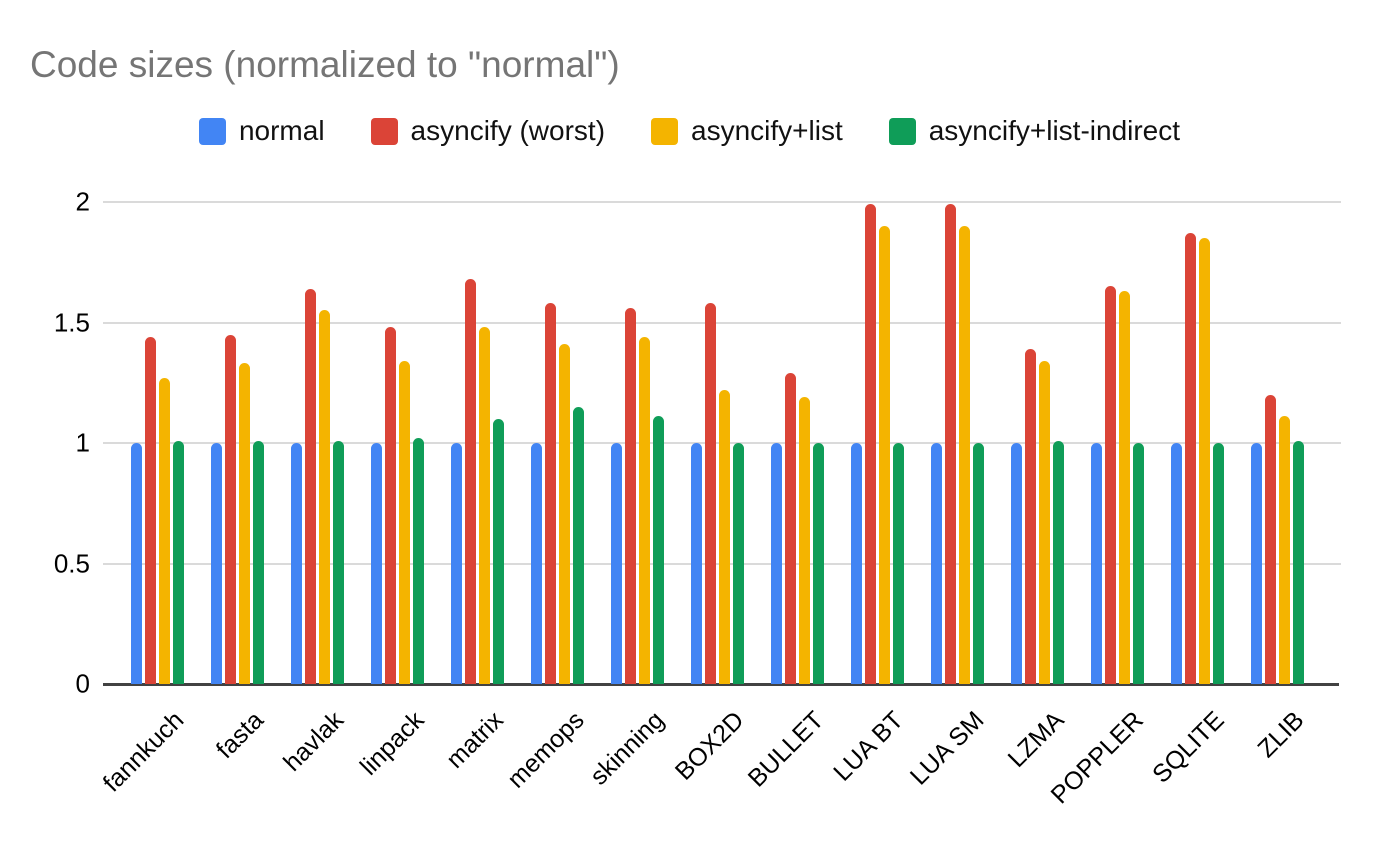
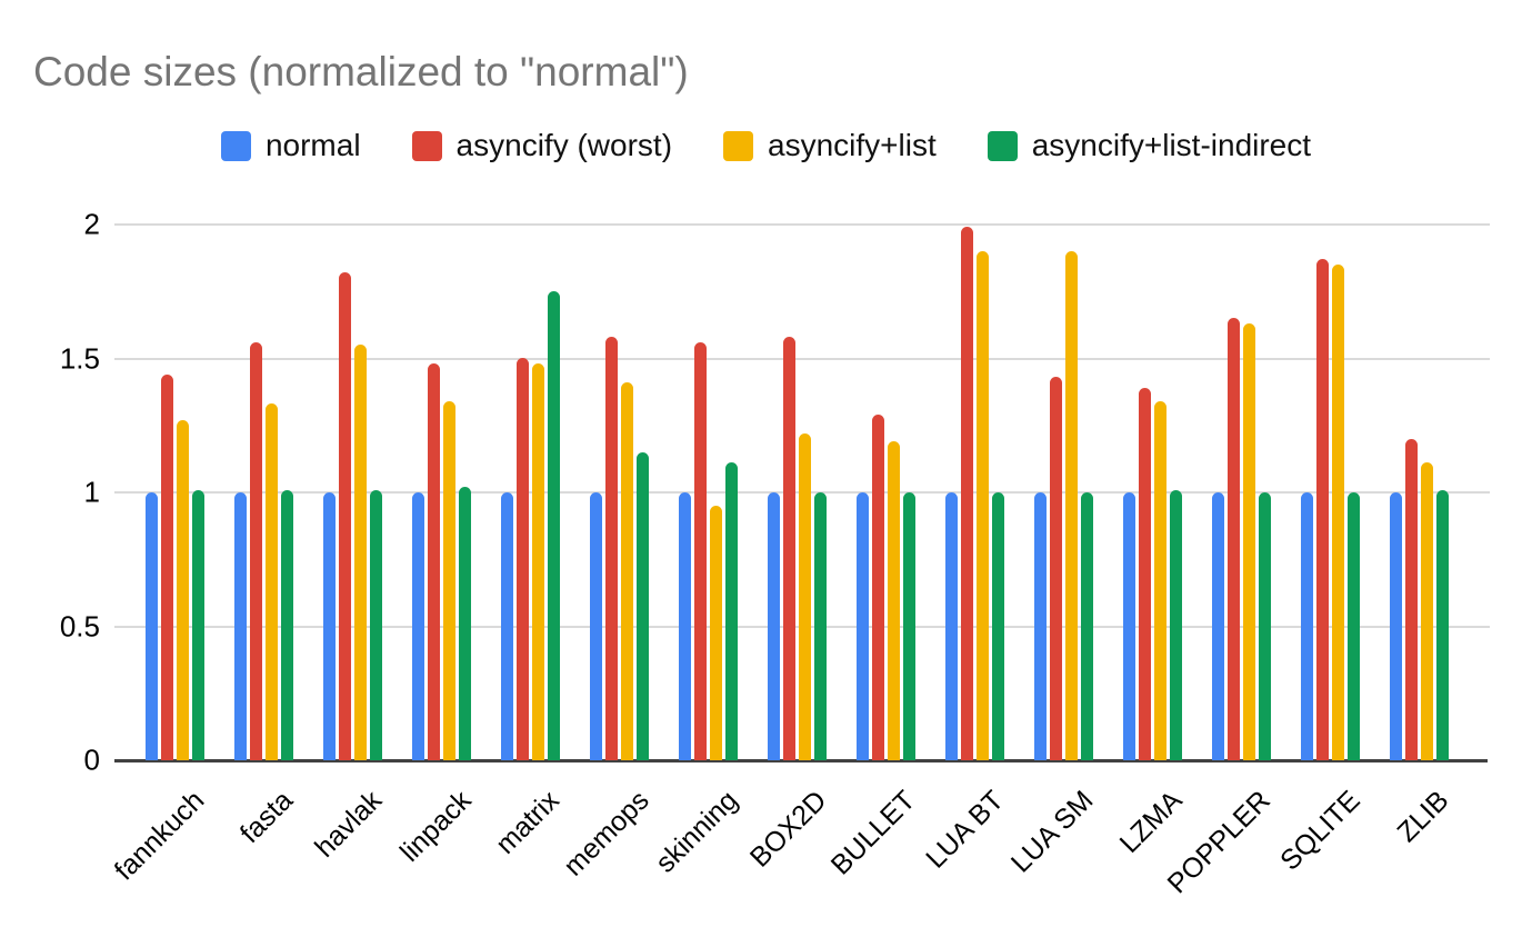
asyncify (worst)/fasta: 1.45 -> 1.56
asyncify (worst)/havlak: 1.64 -> 1.82
asyncify (worst)/matrix: 1.68 -> 1.50
asyncify+list-indirect/matrix: 1.10 -> 1.75
asyncify+list/skinning: 1.44 -> 0.95
asyncify (worst)/LUA SM: 1.99 -> 1.43
